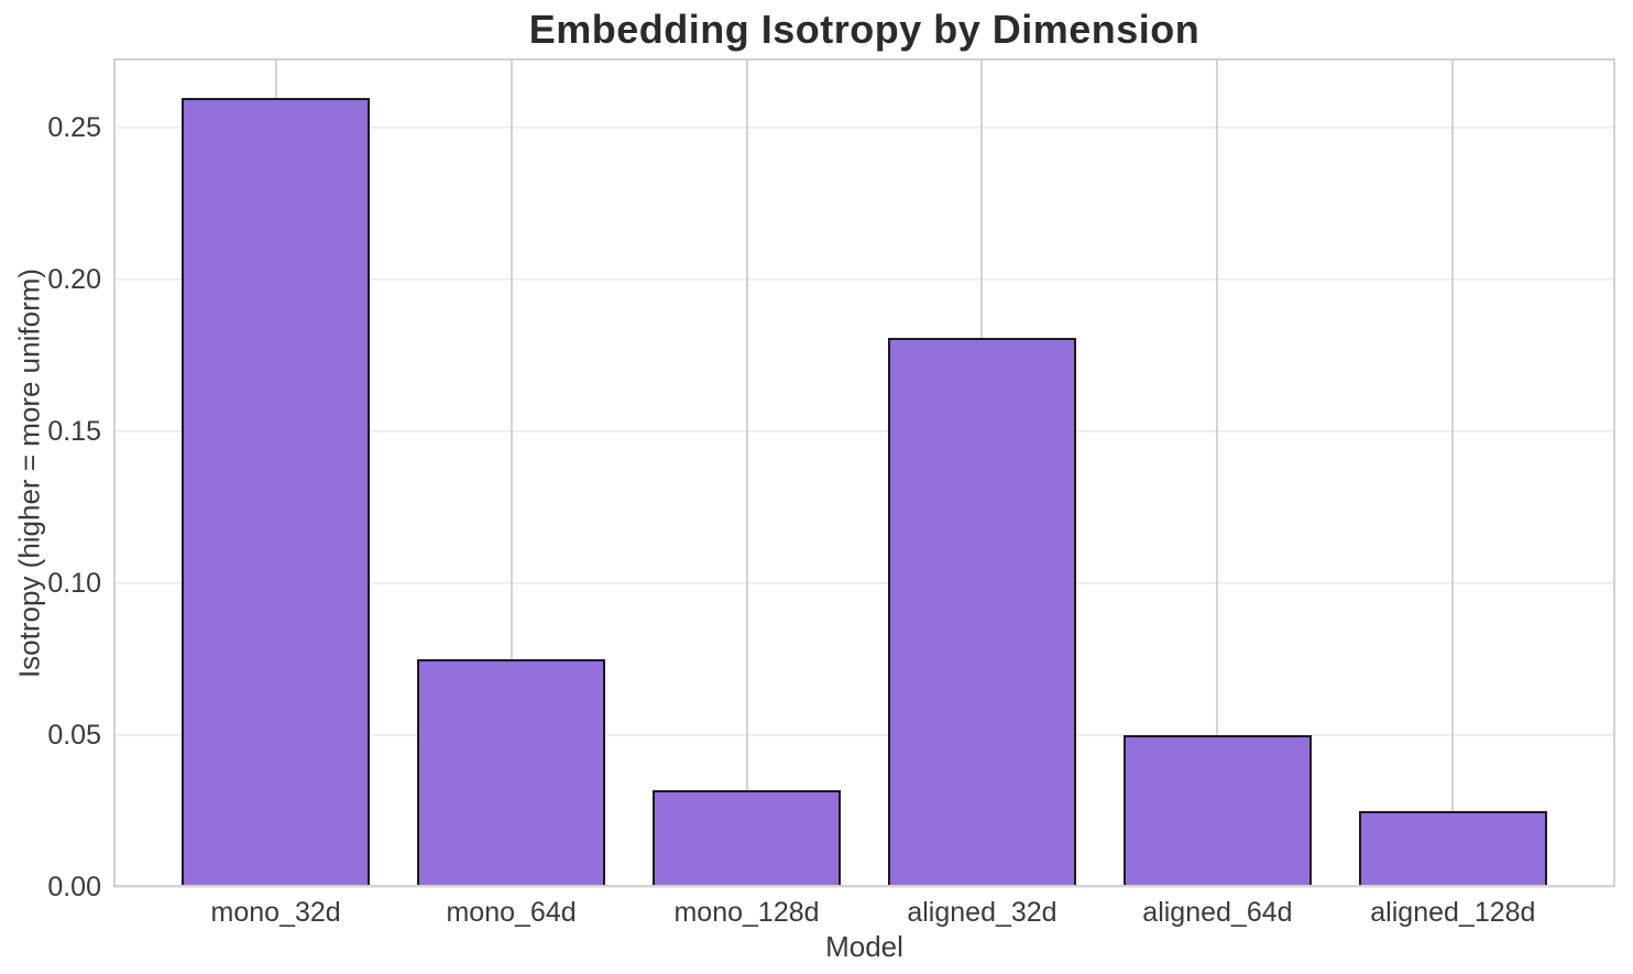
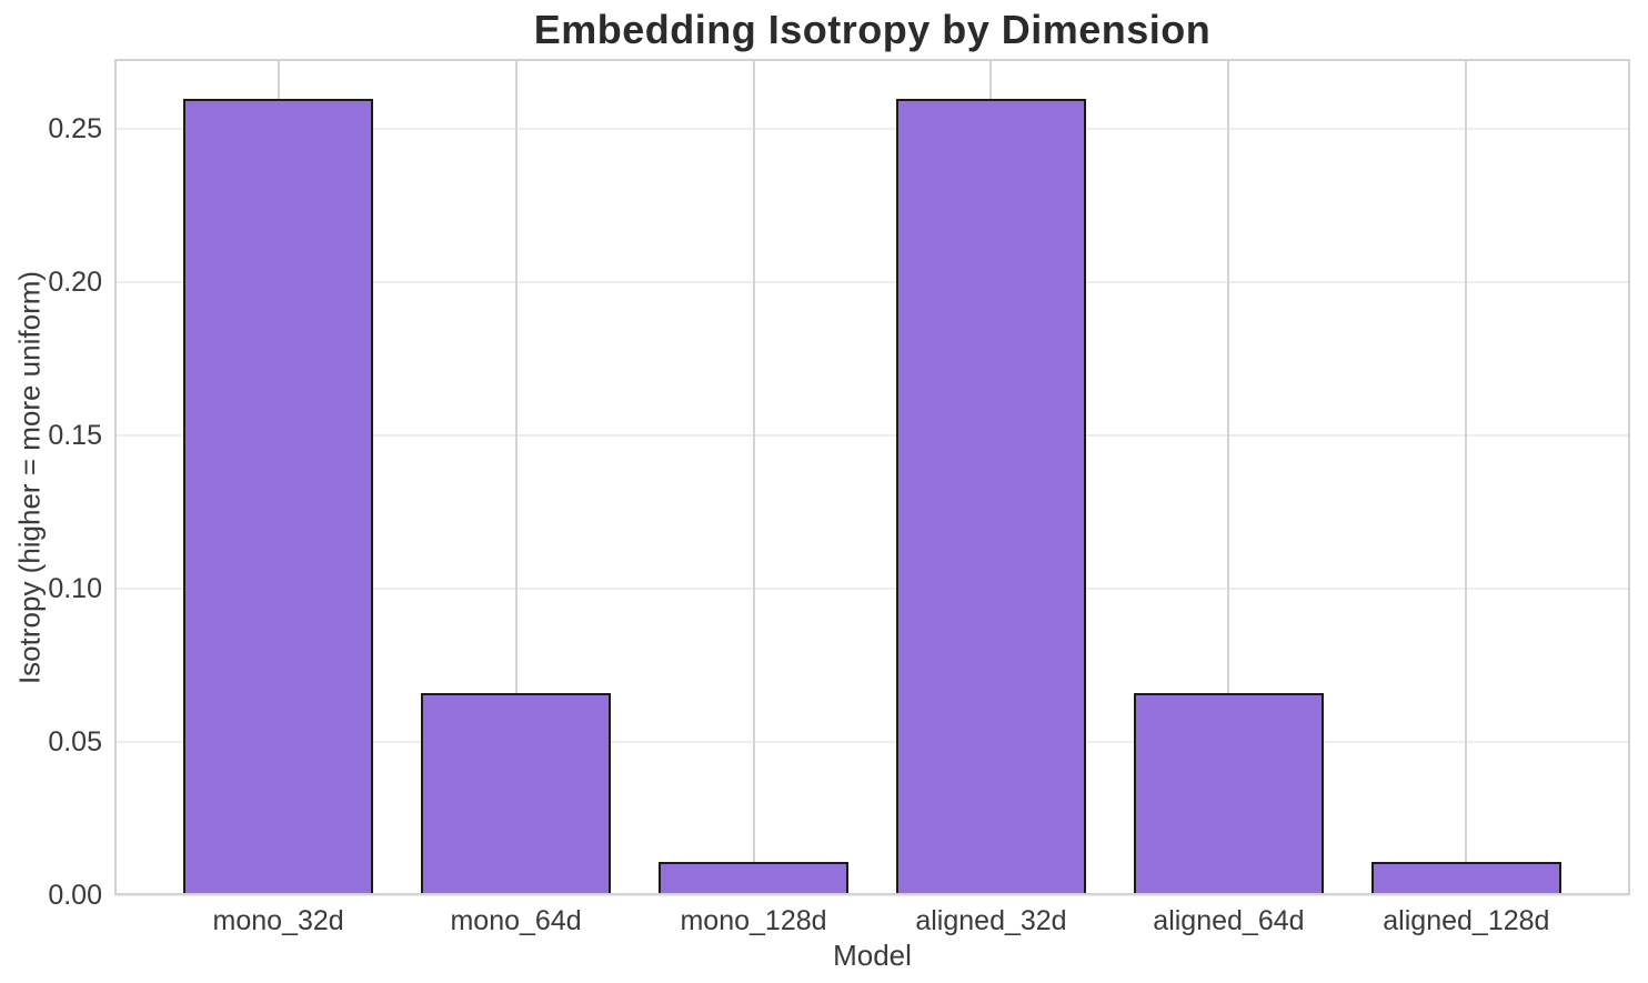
mono_64d: 0.075 -> 0.066
mono_128d: 0.032 -> 0.011
aligned_32d: 0.181 -> 0.260
aligned_64d: 0.050 -> 0.066
aligned_128d: 0.025 -> 0.011
